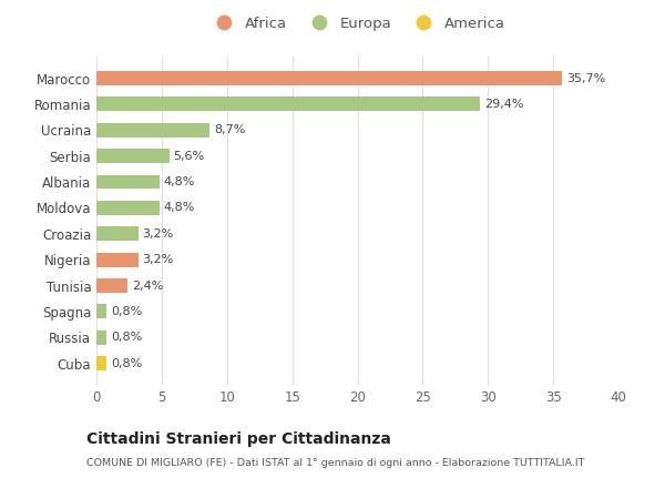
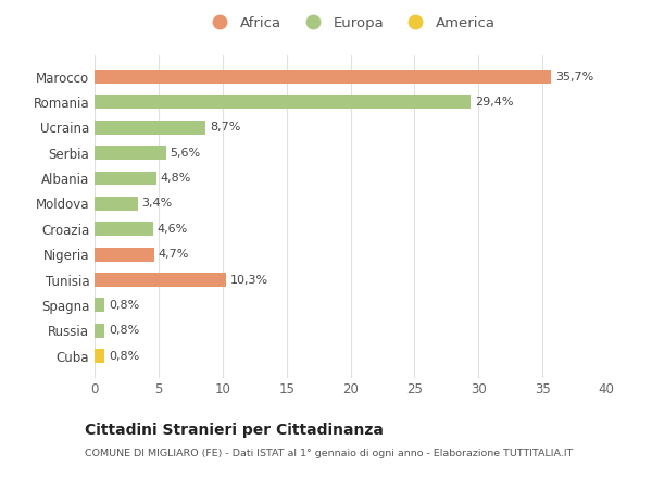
Moldova: 4,8% -> 3,4%
Croazia: 3,2% -> 4,6%
Nigeria: 3,2% -> 4,7%
Tunisia: 2,4% -> 10,3%
